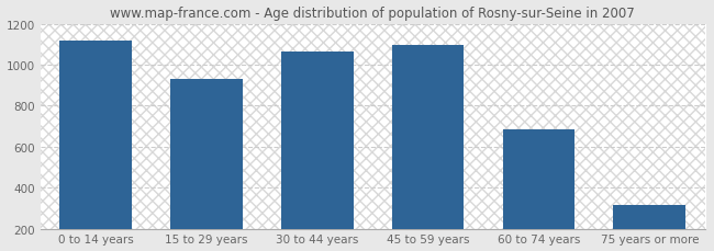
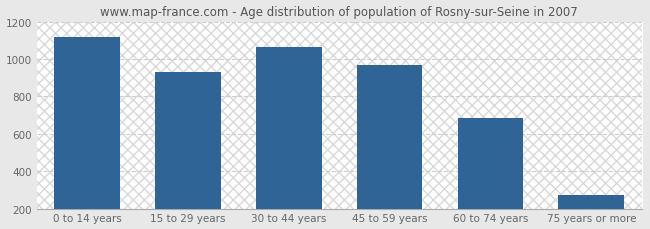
45 to 59 years: 1100 -> 970
75 years or more: 310 -> 270
